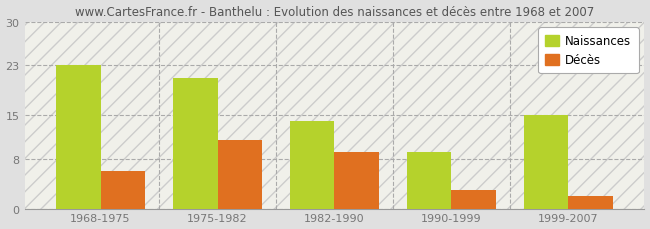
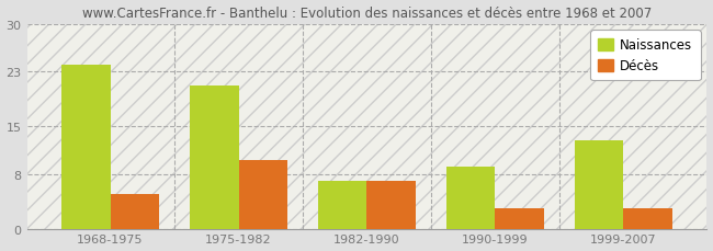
Naissances/1968-1975: 23 -> 24
Décès/1968-1975: 6 -> 5
Décès/1975-1982: 11 -> 10
Naissances/1982-1990: 14 -> 7
Décès/1982-1990: 9 -> 7
Naissances/1999-2007: 15 -> 13
Décès/1999-2007: 2 -> 3
